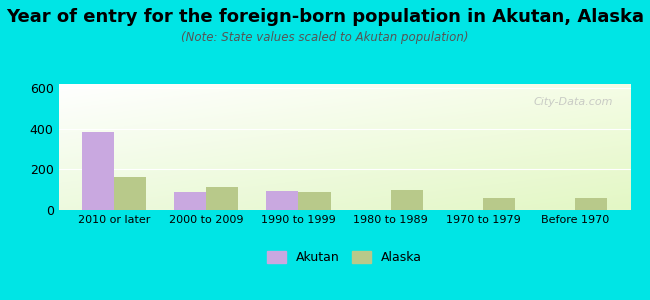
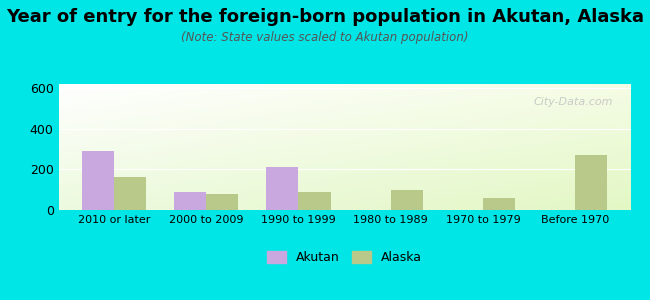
Akutan/2010 or later: 385 -> 290
Alaska/2000 to 2009: 115 -> 80
Akutan/1990 to 1999: 95 -> 210
Alaska/Before 1970: 57 -> 270
